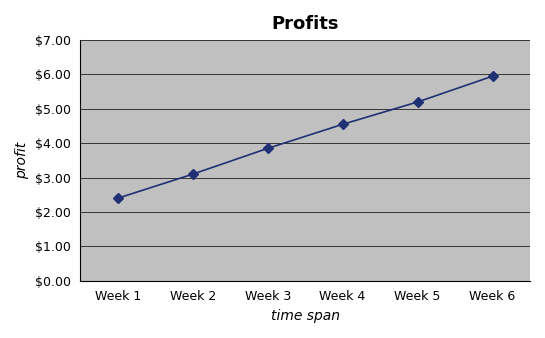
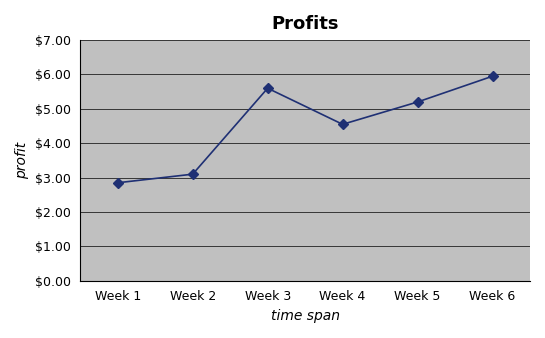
Week 1: $2.40 -> $2.85
Week 3: $3.85 -> $5.60
